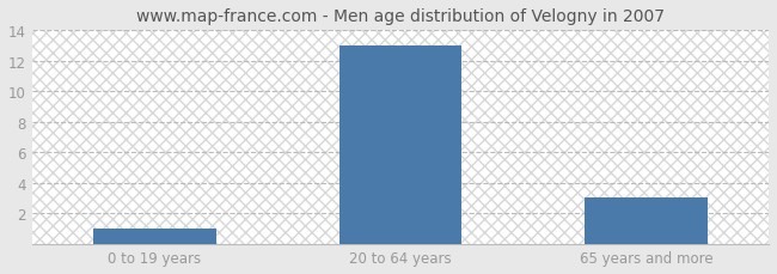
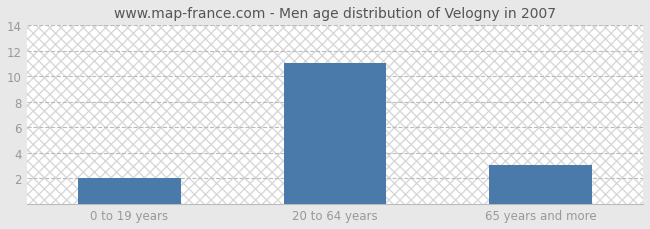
0 to 19 years: 1 -> 2
20 to 64 years: 13 -> 11
